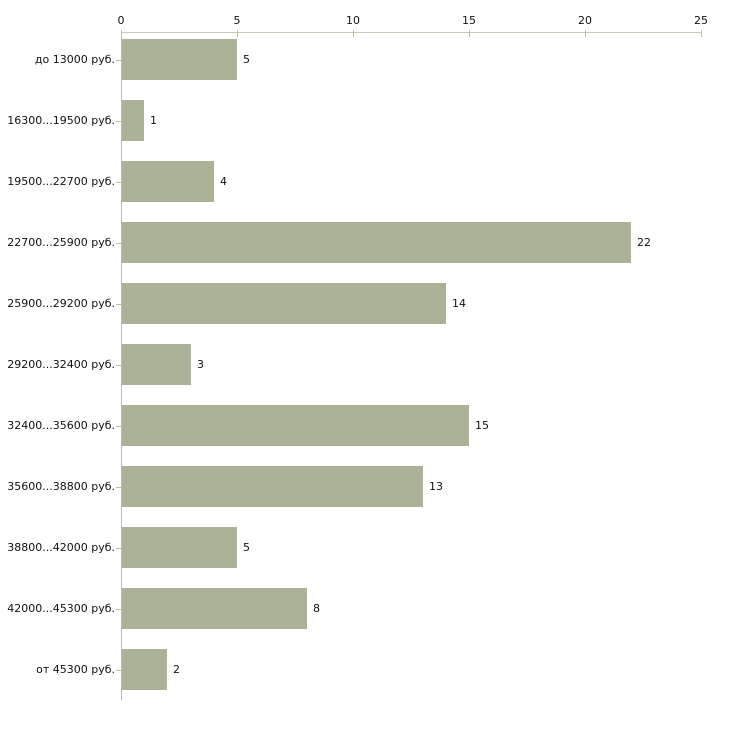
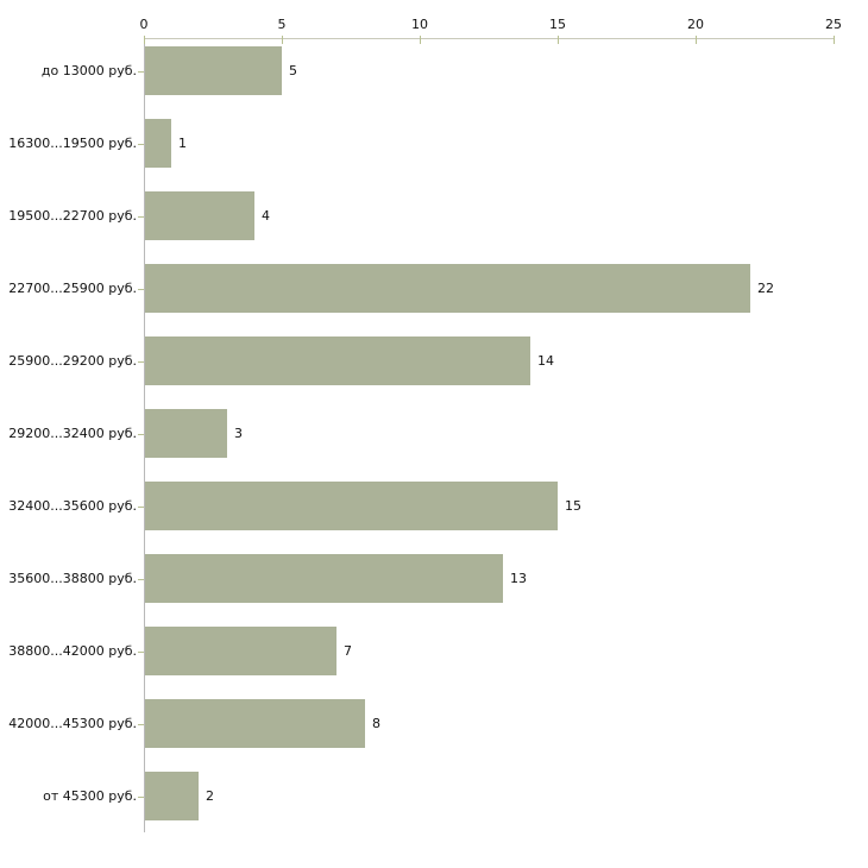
38800...42000 руб.: 5 -> 7
